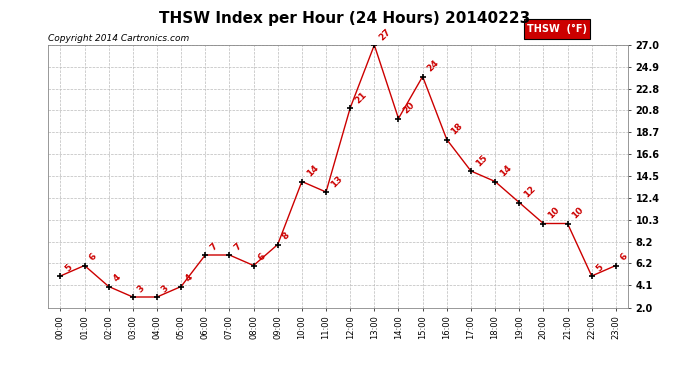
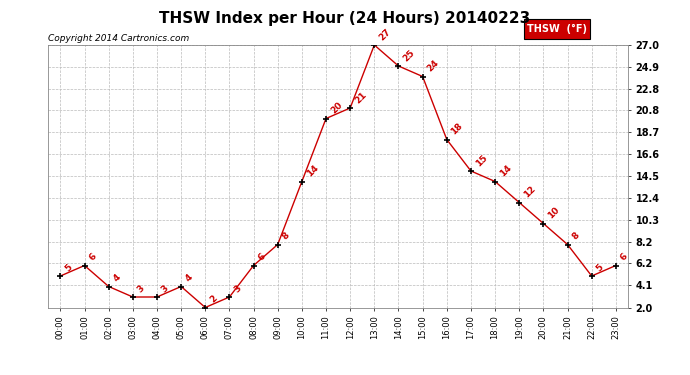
06:00: 7 -> 2
07:00: 7 -> 3
11:00: 13 -> 20
14:00: 20 -> 25
21:00: 10 -> 8
